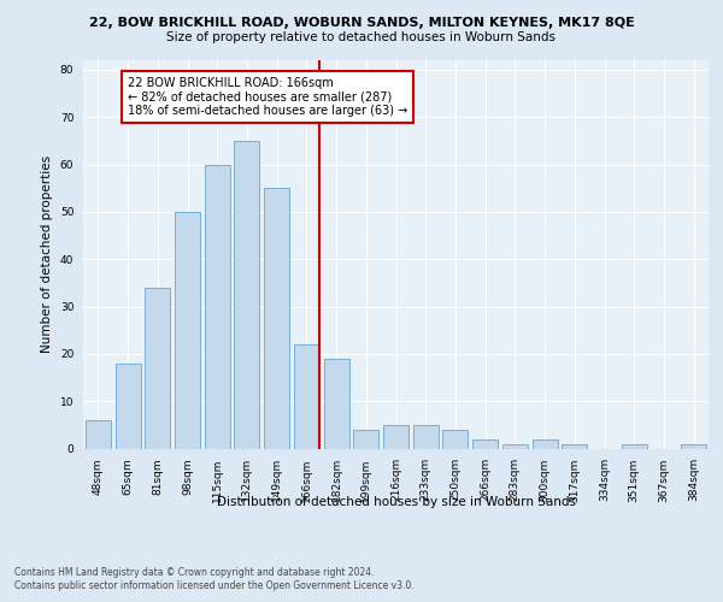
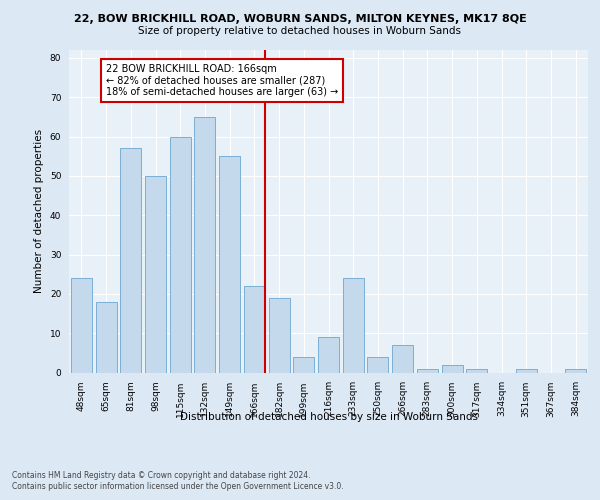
48sqm: 6 -> 24
81sqm: 34 -> 57
216sqm: 5 -> 9
233sqm: 5 -> 24
266sqm: 2 -> 7
